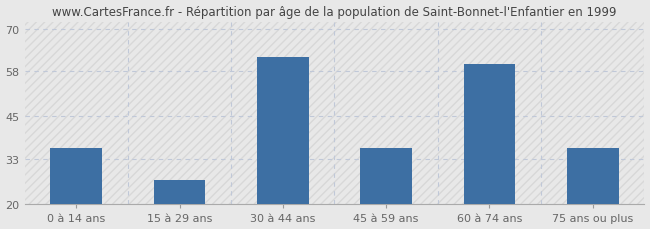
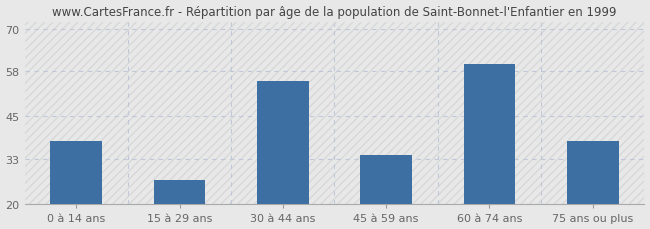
0 à 14 ans: 36 -> 38
30 à 44 ans: 62 -> 55
45 à 59 ans: 36 -> 34
75 ans ou plus: 36 -> 38
